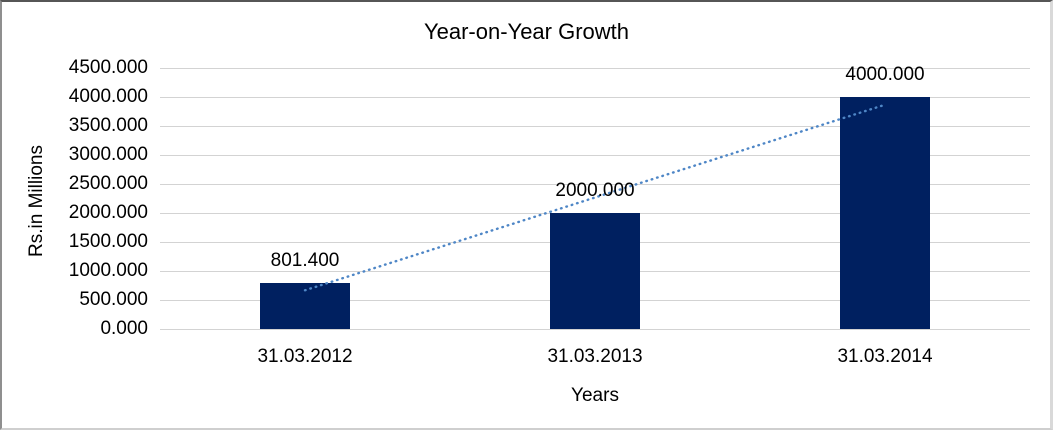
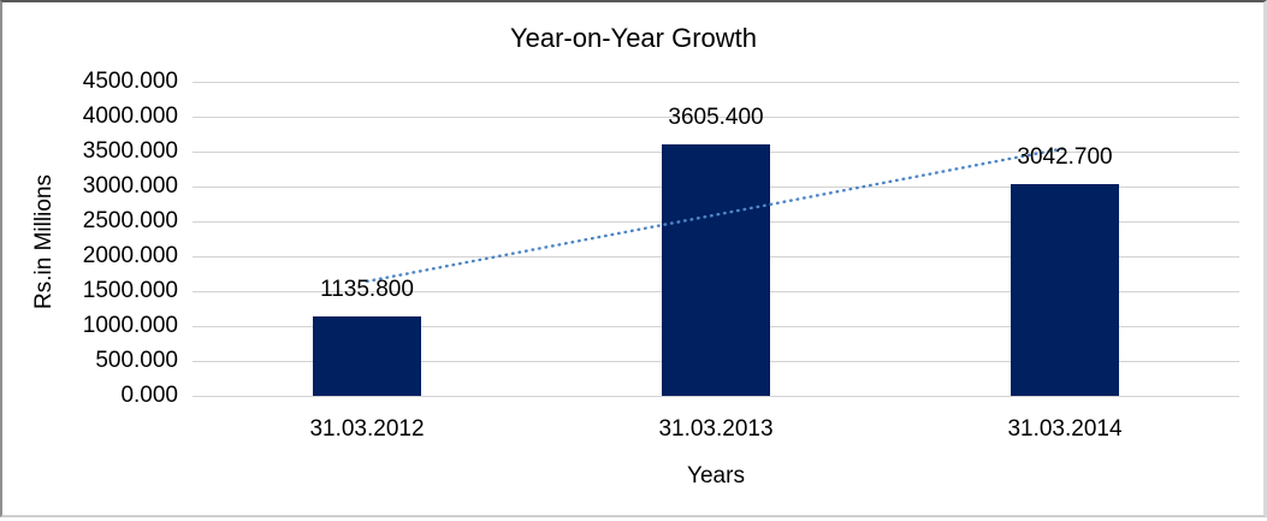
31.03.2012: 801.400 -> 1135.800
31.03.2013: 2000.000 -> 3605.400
31.03.2014: 4000.000 -> 3042.700
